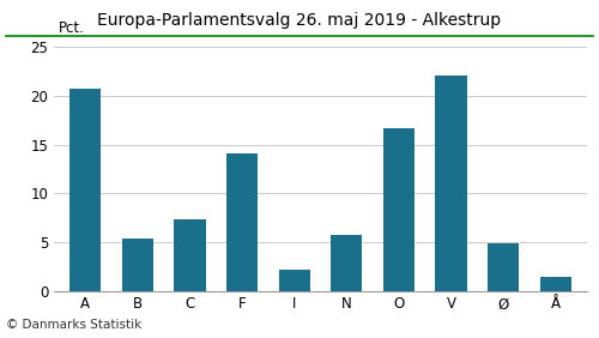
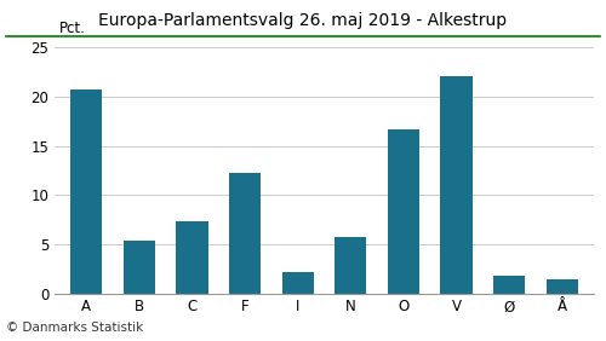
F: 14.1 -> 12.2
Ø: 4.9 -> 1.8
